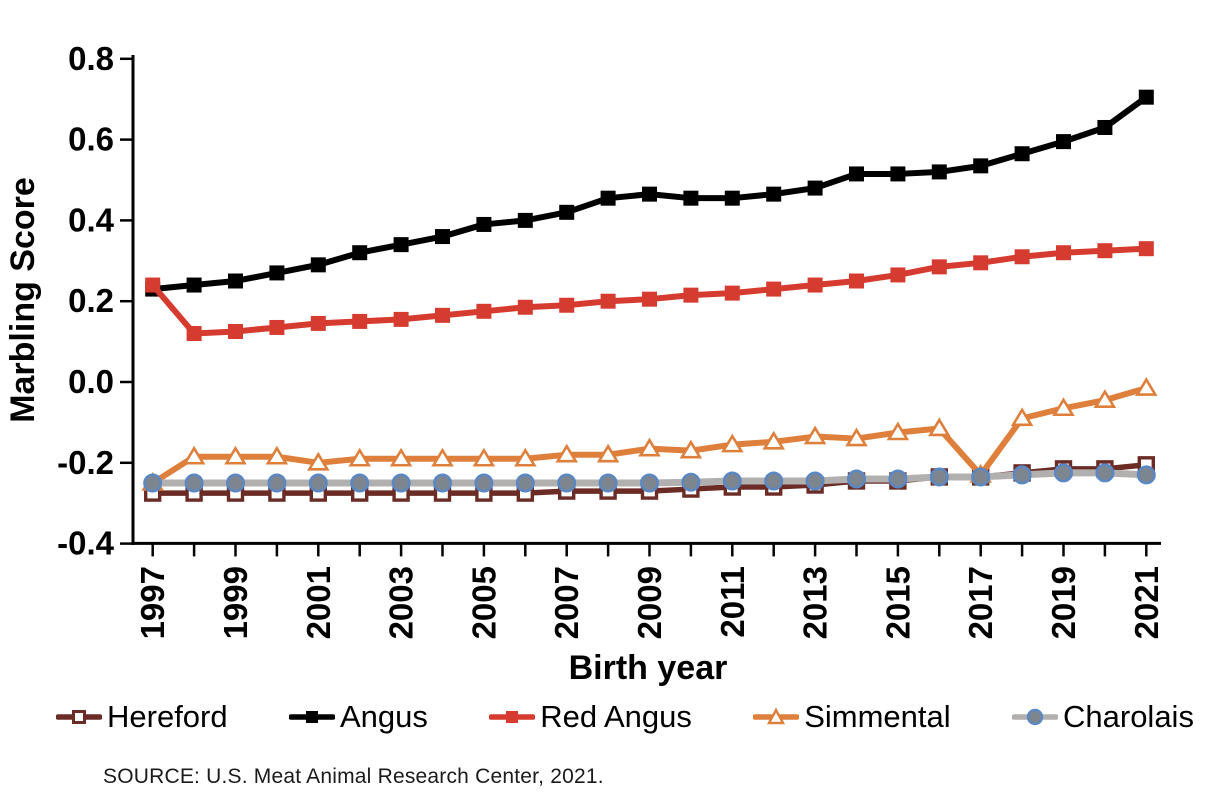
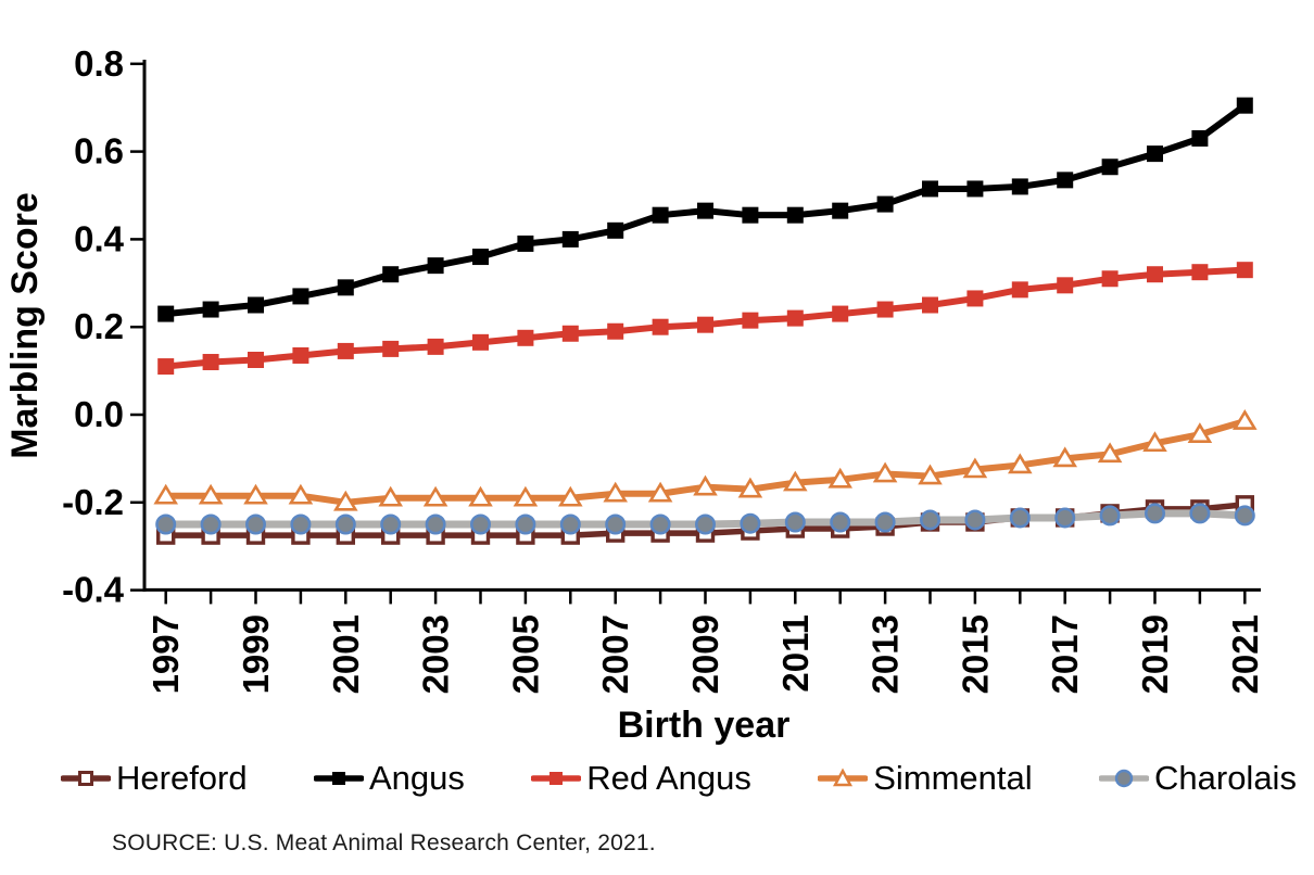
Red Angus/1997: 0.24 -> 0.11
Simmental/1997: -0.25 -> -0.18
Simmental/2017: -0.23 -> -0.10
